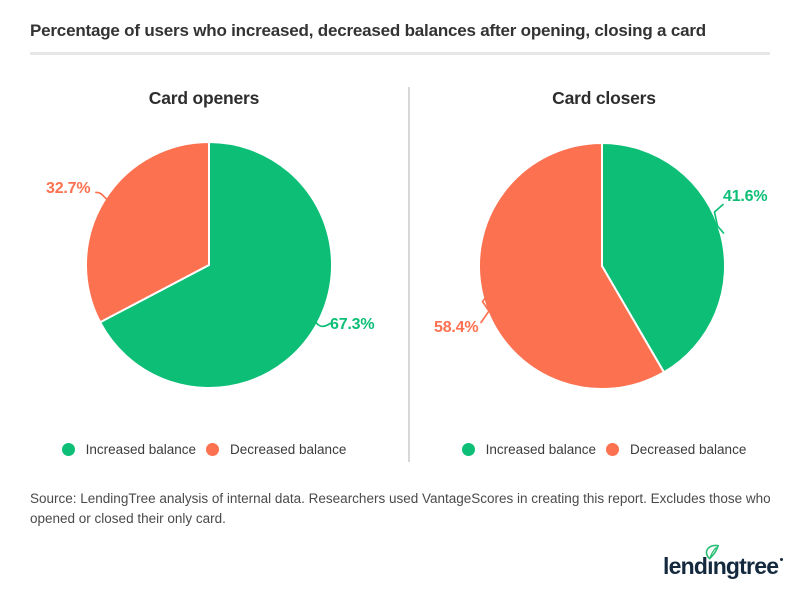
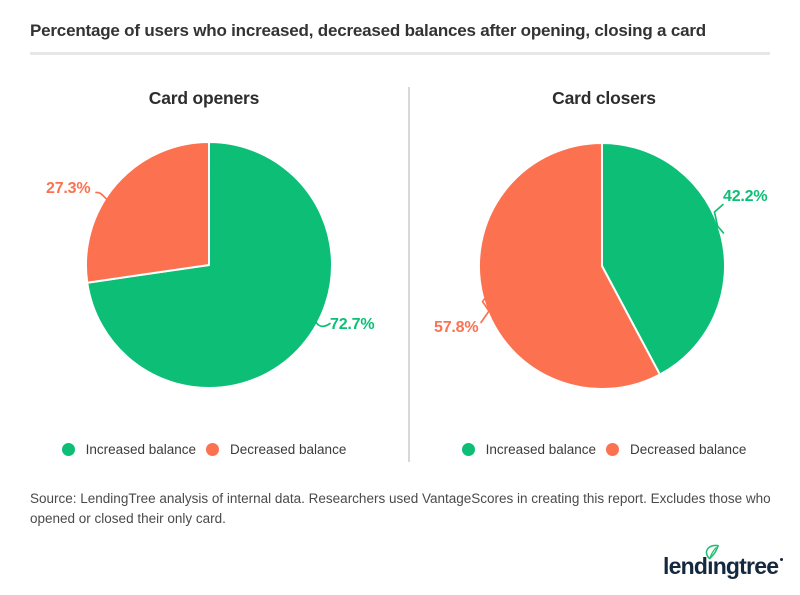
Card openers/Increased balance: 67.3% -> 72.7%
Card openers/Decreased balance: 32.7% -> 27.3%
Card closers/Increased balance: 41.6% -> 42.2%
Card closers/Decreased balance: 58.4% -> 57.8%
